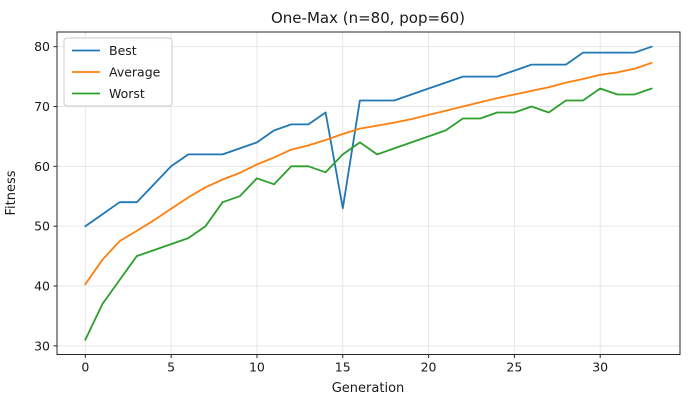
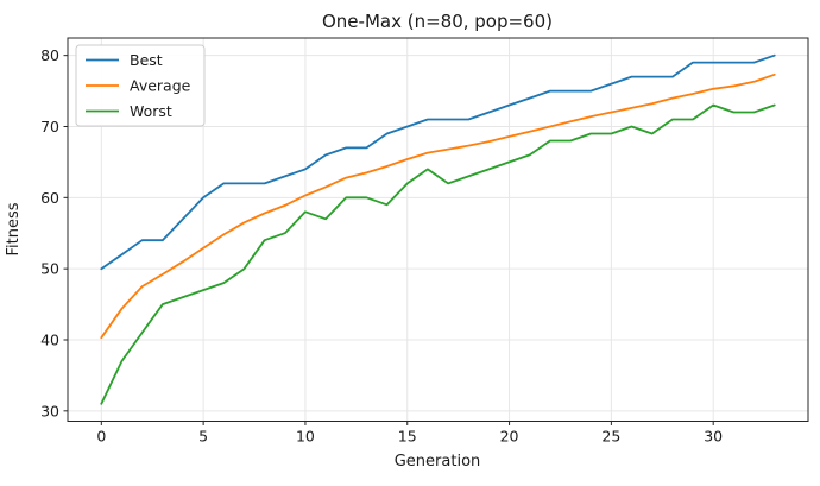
Best/15: 53 -> 70
